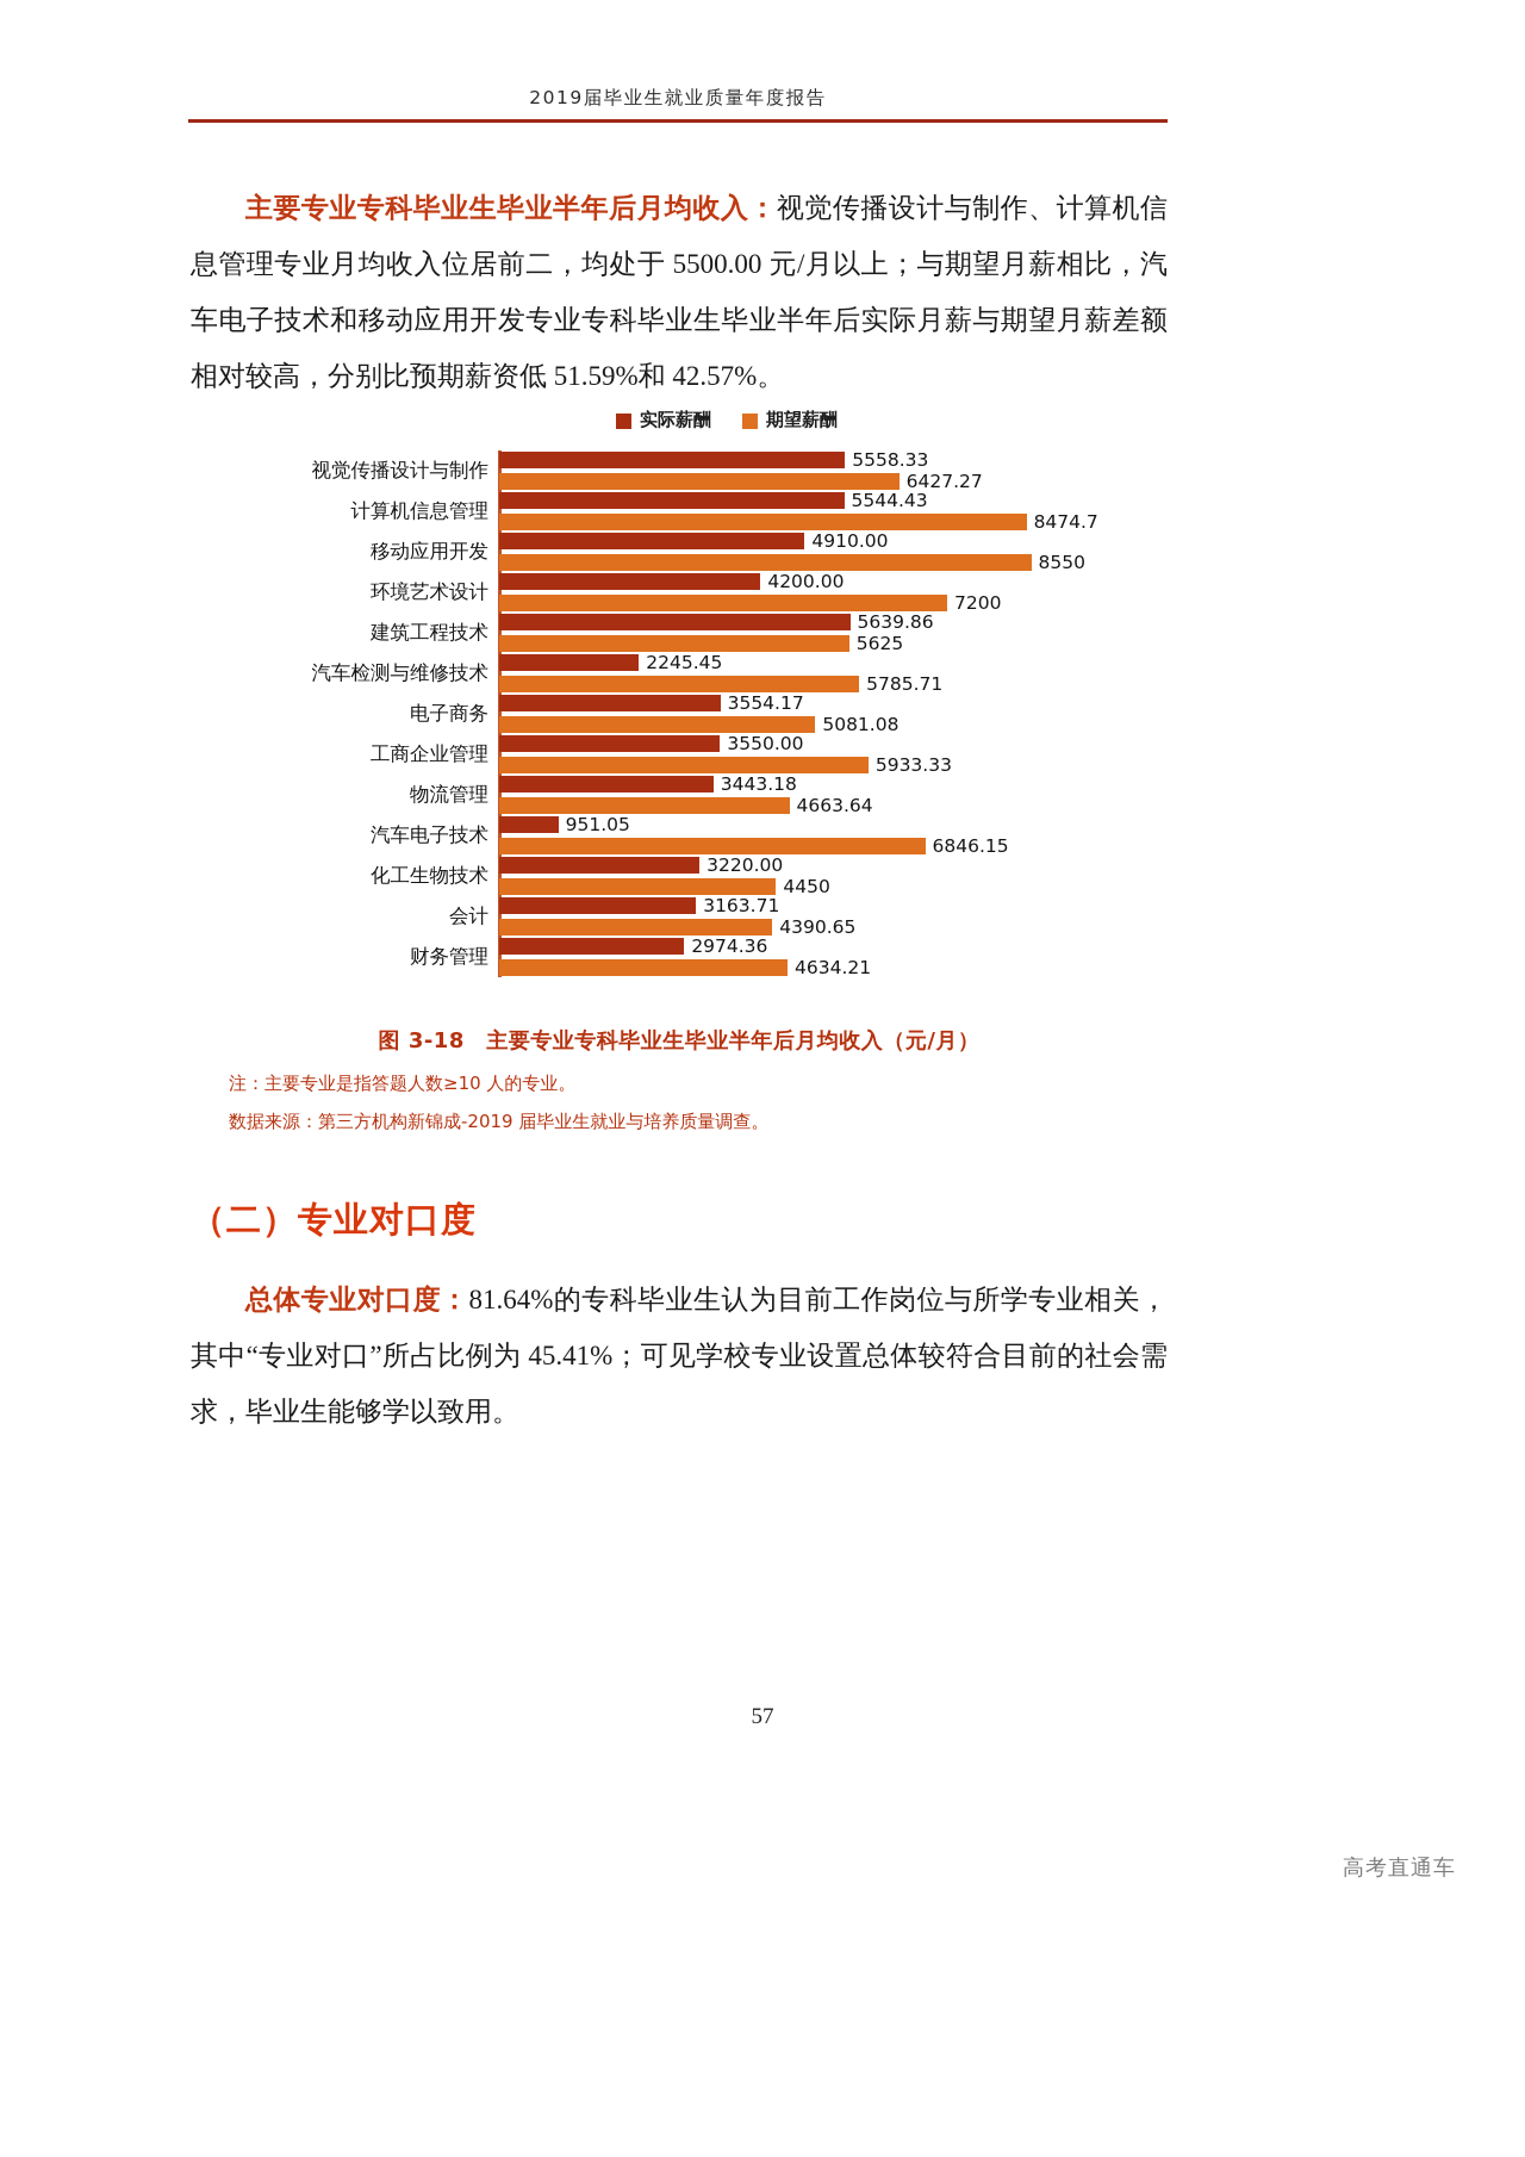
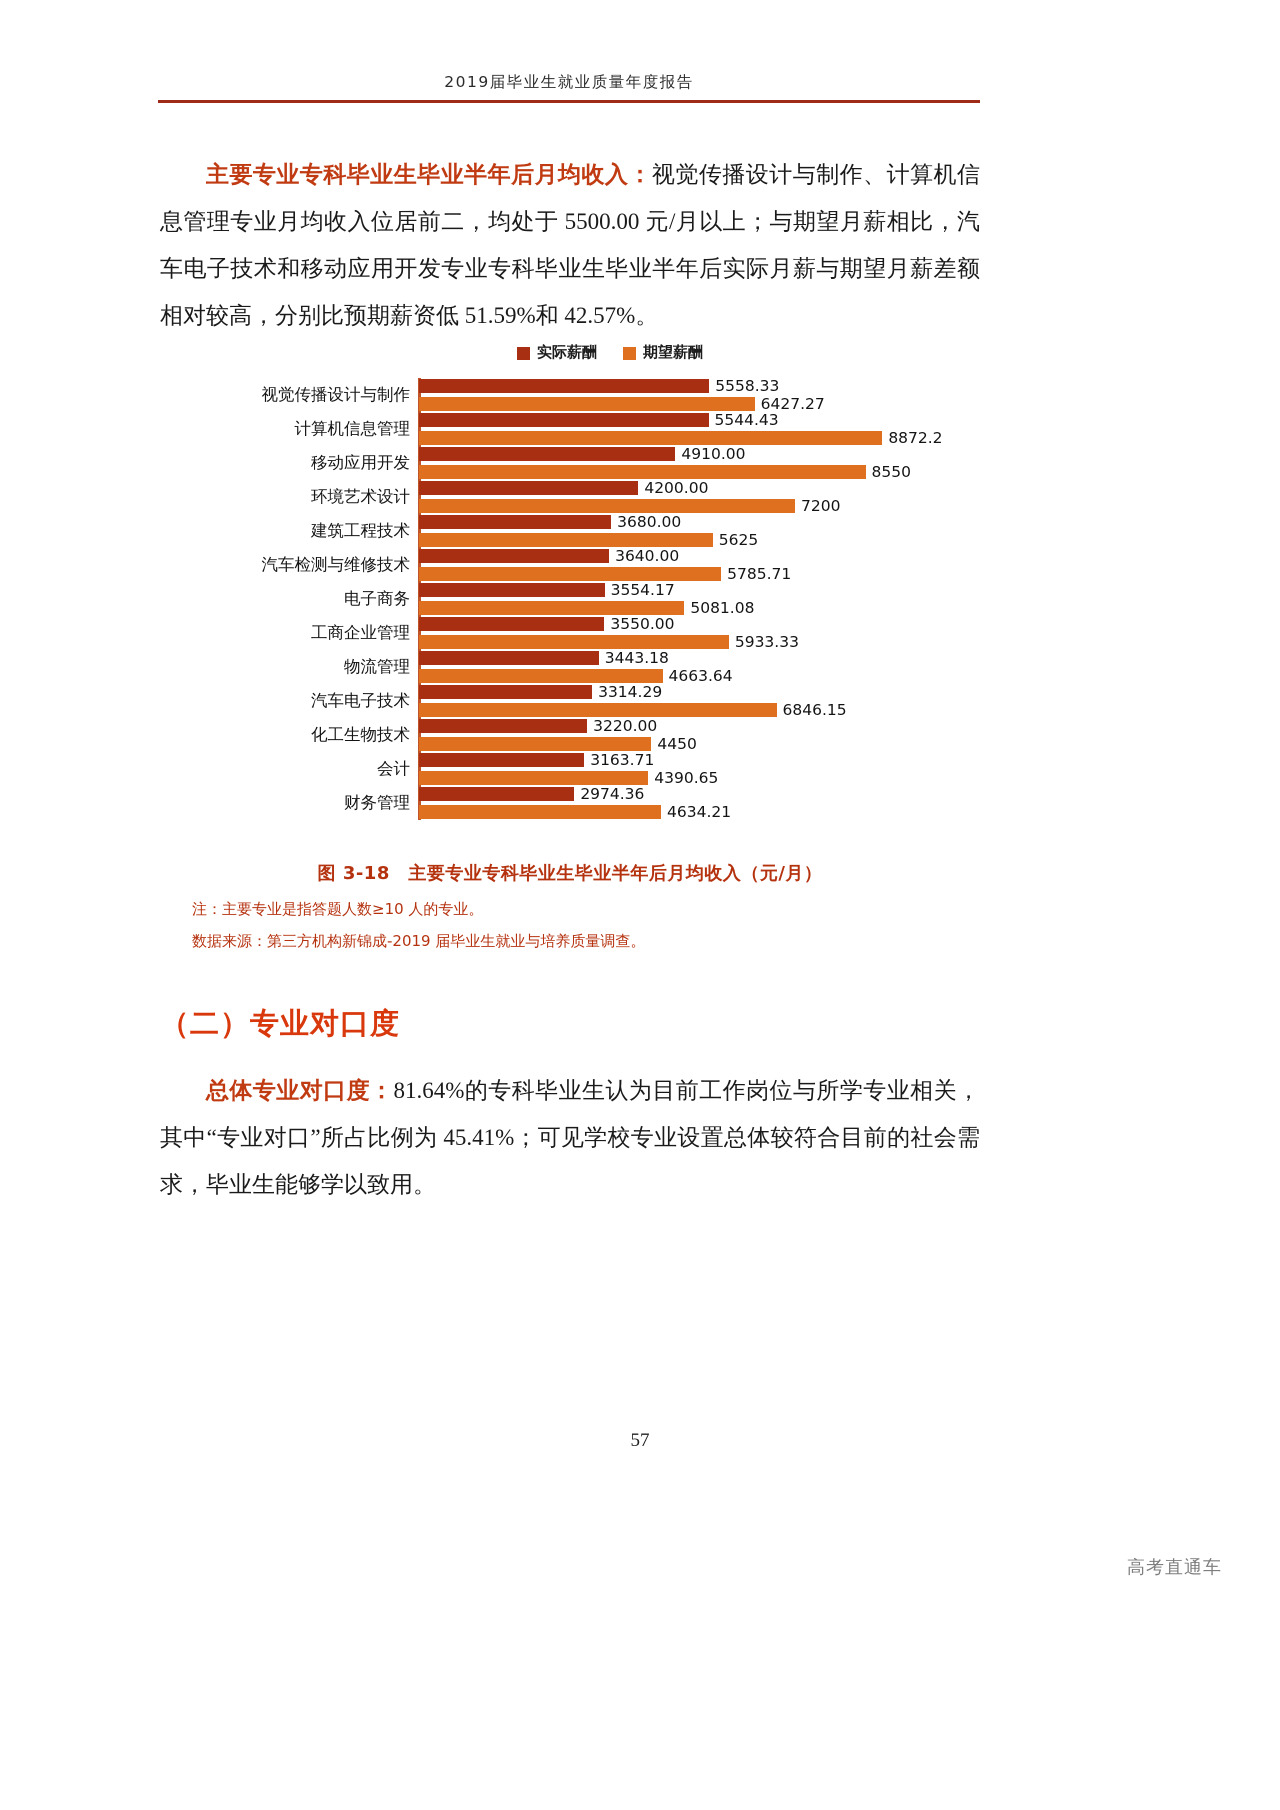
期望薪酬/计算机信息管理: 8474.7 -> 8872.2
实际薪酬/建筑工程技术: 5639.86 -> 3680.00
实际薪酬/汽车检测与维修技术: 2245.45 -> 3640.00
实际薪酬/汽车电子技术: 951.05 -> 3314.29
